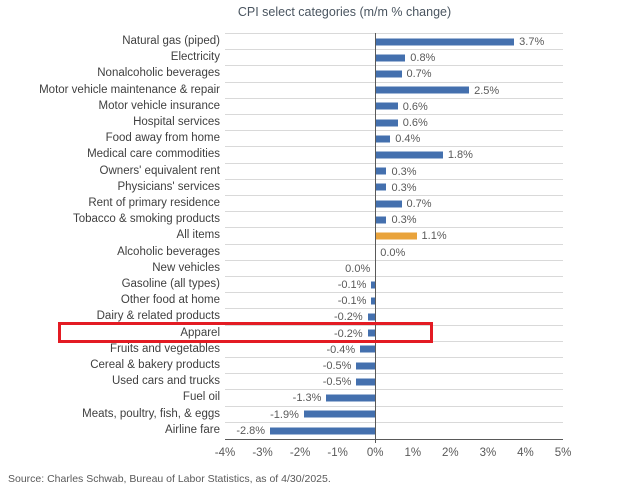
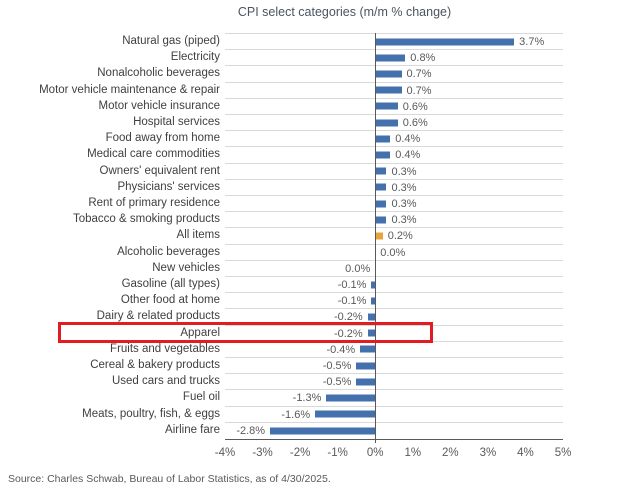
Motor vehicle maintenance & repair: 2.5% -> 0.7%
Medical care commodities: 1.8% -> 0.4%
Rent of primary residence: 0.7% -> 0.3%
All items: 1.1% -> 0.2%
Meats, poultry, fish, & eggs: -1.9% -> -1.6%
